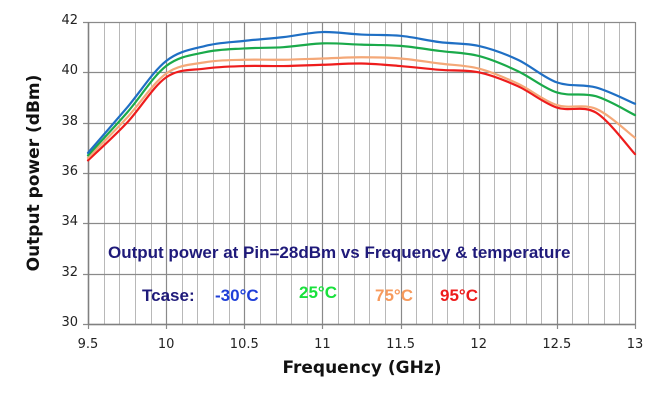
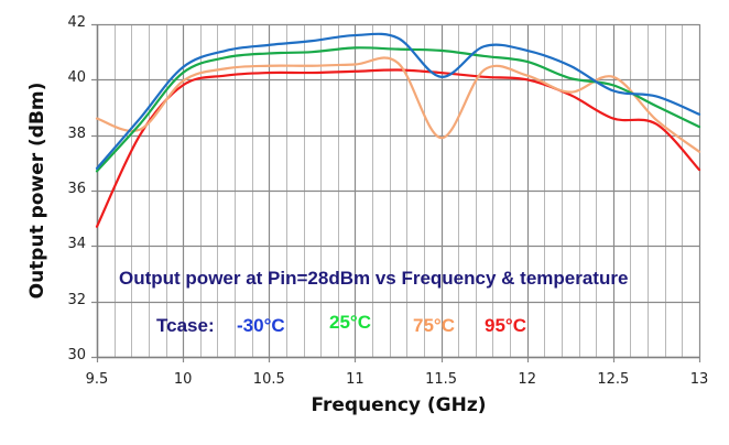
75°C/9.5: 36.6 -> 38.6
95°C/9.5: 36.5 -> 34.7
-30°C/11.5: 41.5 -> 40.1
75°C/11.5: 40.5 -> 37.9
25°C/12.5: 39.2 -> 39.8
75°C/12.5: 38.7 -> 40.1
